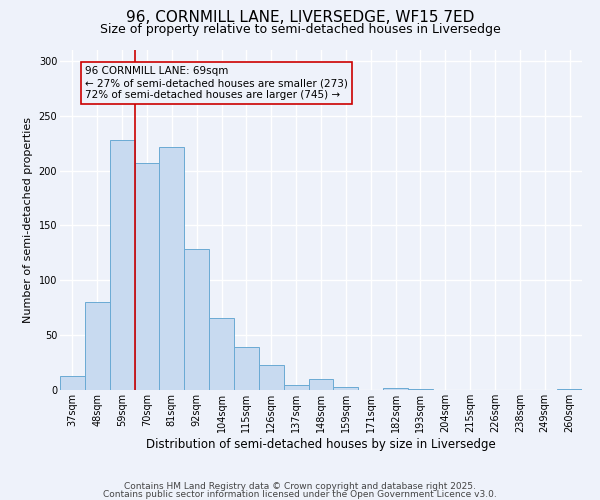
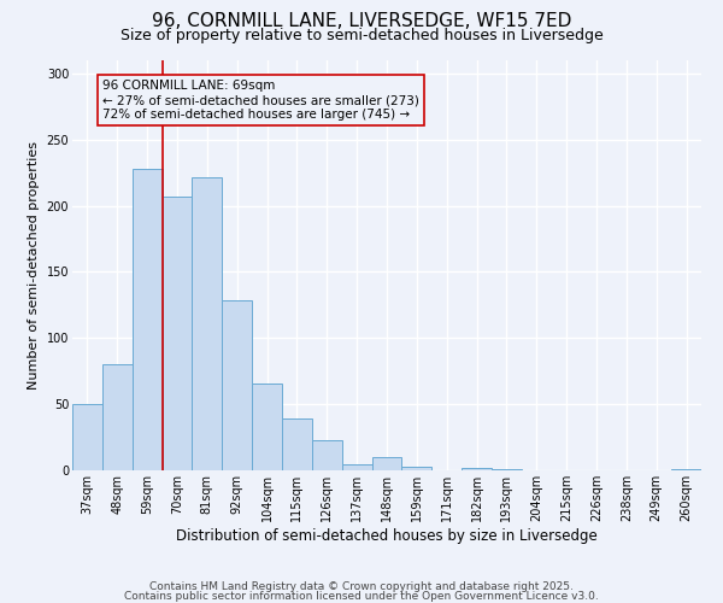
37sqm: 13 -> 50
